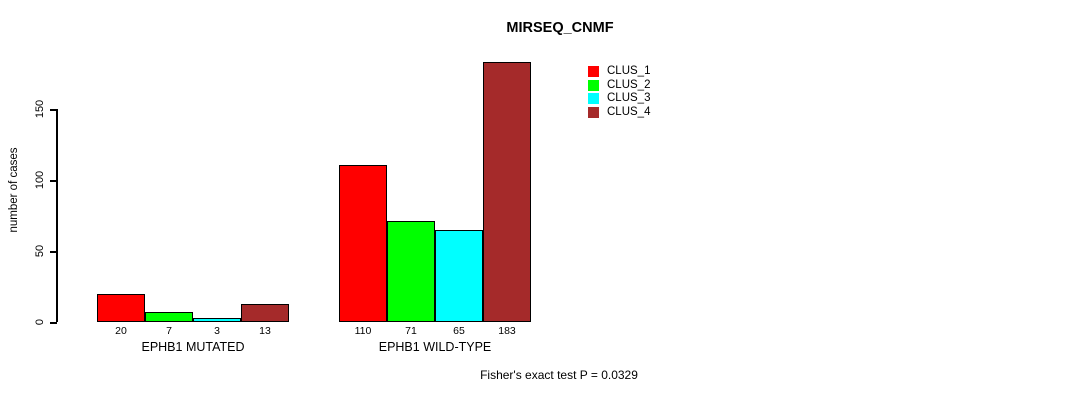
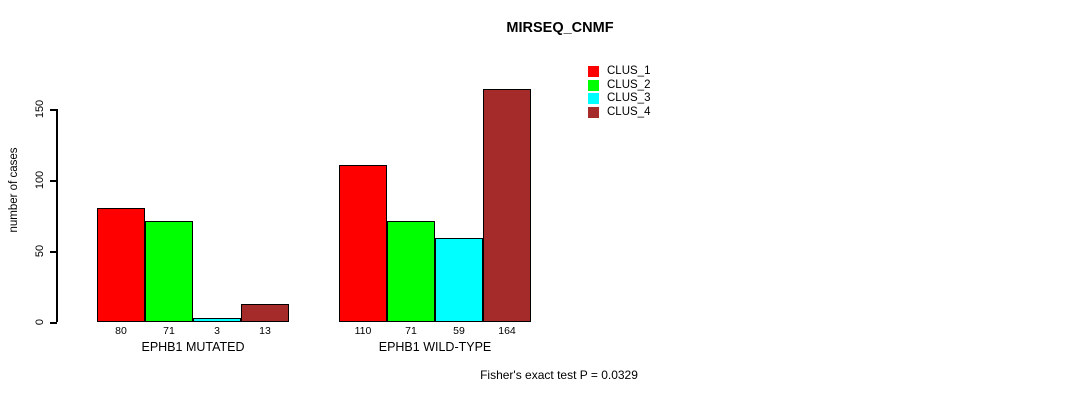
CLUS_1/EPHB1 MUTATED: 20 -> 80
CLUS_2/EPHB1 MUTATED: 7 -> 71
CLUS_3/EPHB1 WILD-TYPE: 65 -> 59
CLUS_4/EPHB1 WILD-TYPE: 183 -> 164
